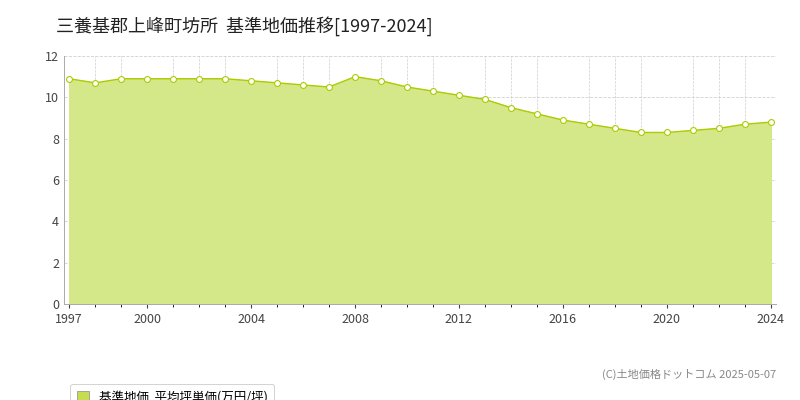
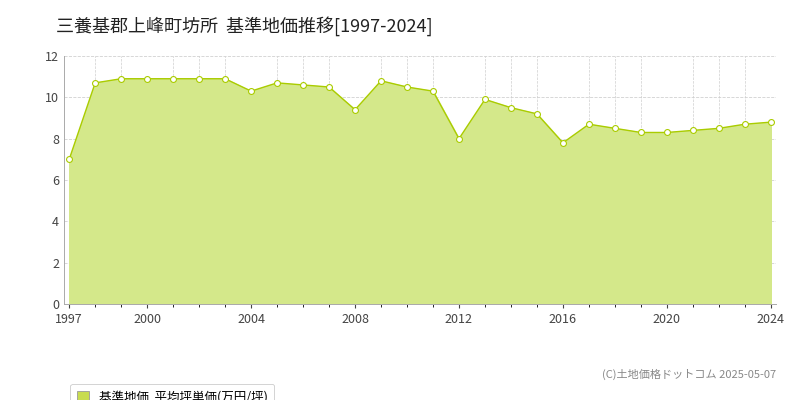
1997: 10.9 -> 7.0
2004: 10.8 -> 10.3
2008: 11.0 -> 9.4
2012: 10.1 -> 8.0
2016: 8.9 -> 7.8
